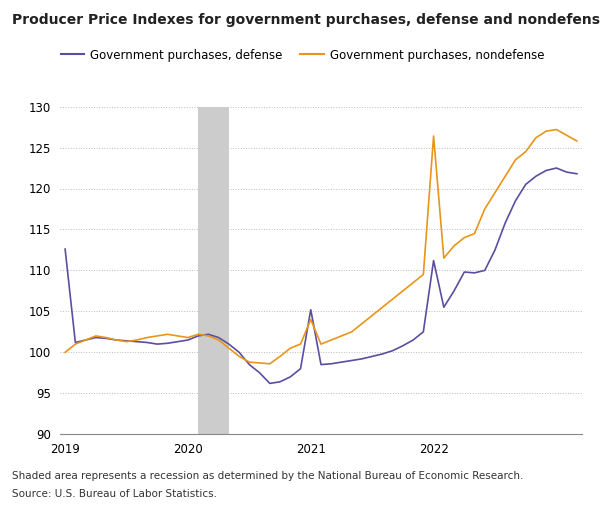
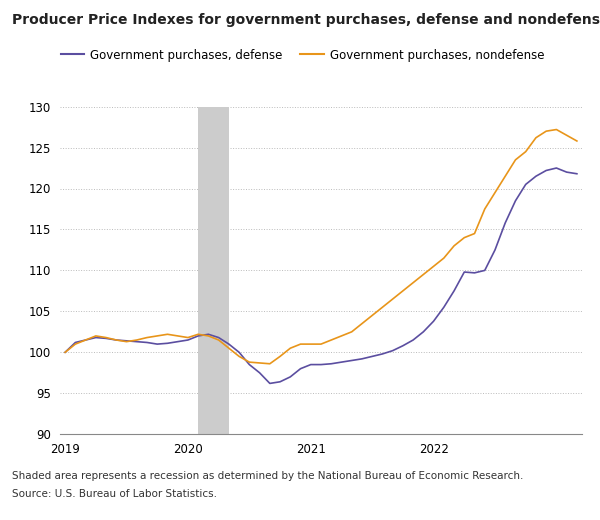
Government purchases, defense/2019: 112.6 -> 100.0
Government purchases, defense/2021: 105.2 -> 98.5
Government purchases, nondefense/2021: 104.0 -> 101.0
Government purchases, defense/2022: 111.2 -> 103.8
Government purchases, nondefense/2022: 126.4 -> 110.5
